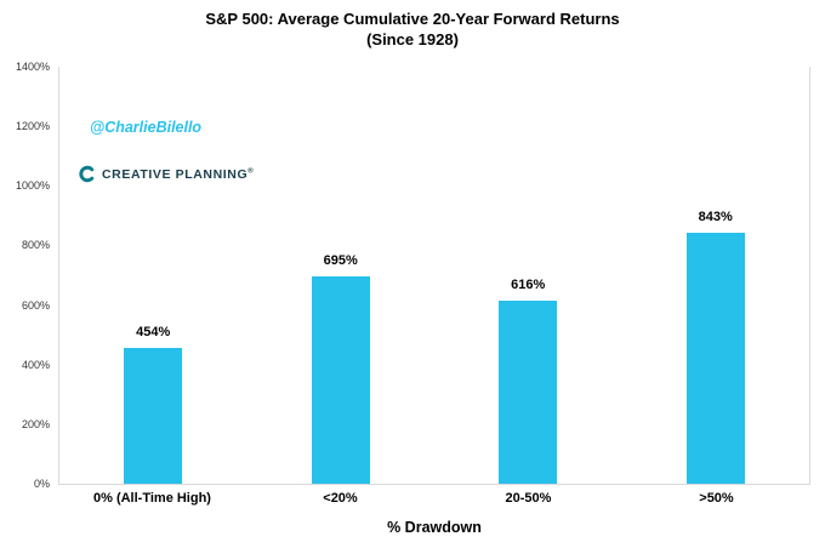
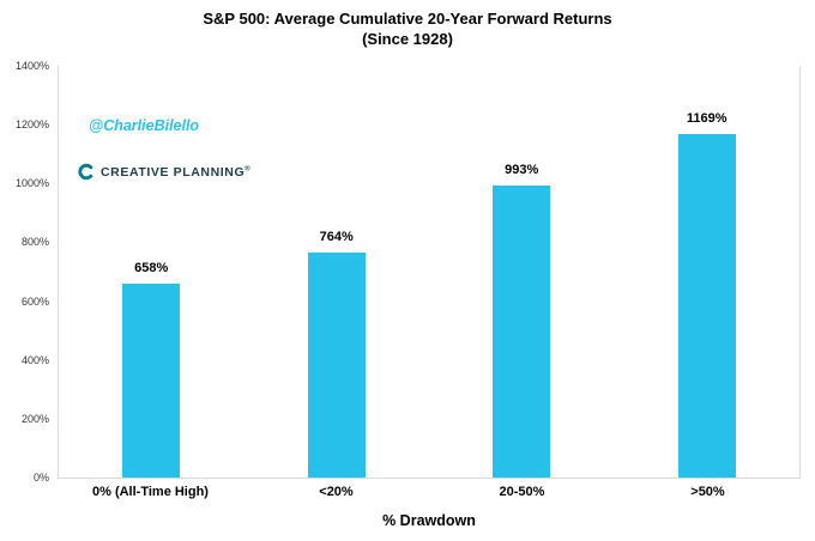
0% (All-Time High): 454% -> 658%
<20%: 695% -> 764%
20-50%: 616% -> 993%
>50%: 843% -> 1169%
